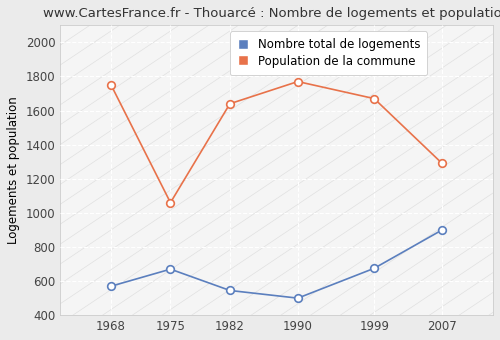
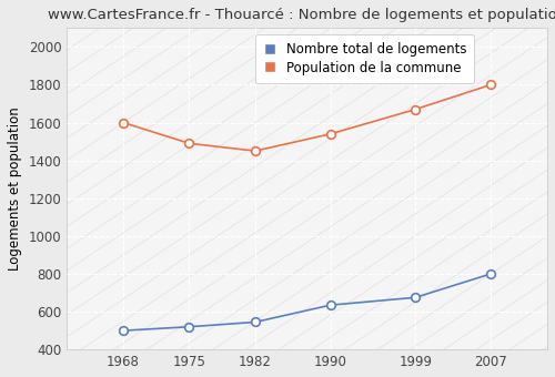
Nombre total de logements/1968: 570 -> 500
Population de la commune/1968: 1750 -> 1600
Nombre total de logements/1975: 670 -> 520
Population de la commune/1975: 1060 -> 1490
Population de la commune/1982: 1640 -> 1450
Nombre total de logements/1990: 500 -> 640
Population de la commune/1990: 1770 -> 1540
Nombre total de logements/2007: 900 -> 800
Population de la commune/2007: 1290 -> 1800
